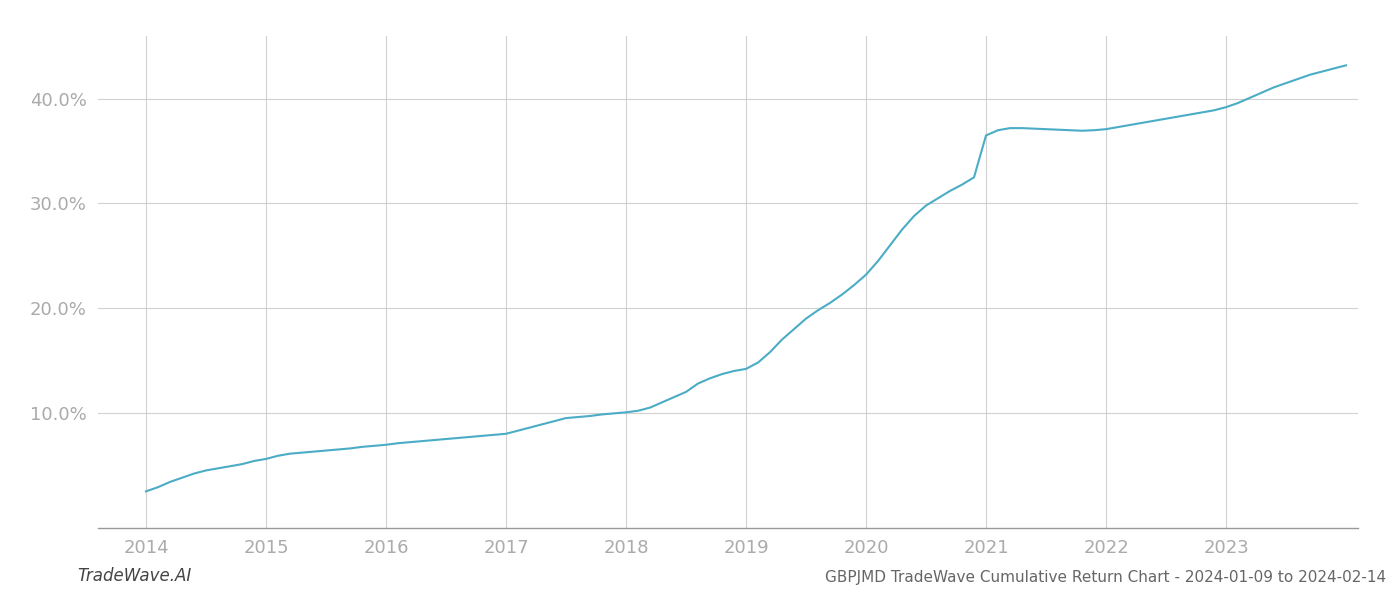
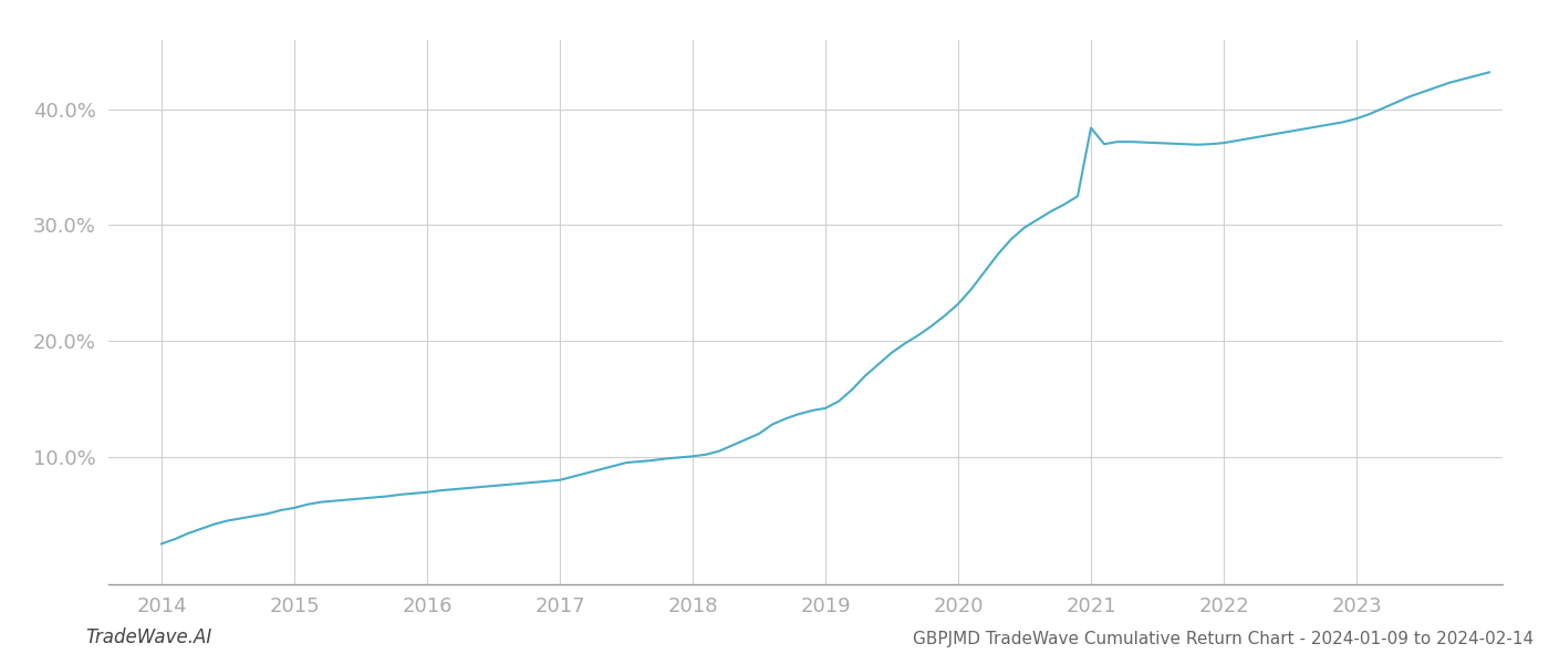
2021: 36.5% -> 38.4%
